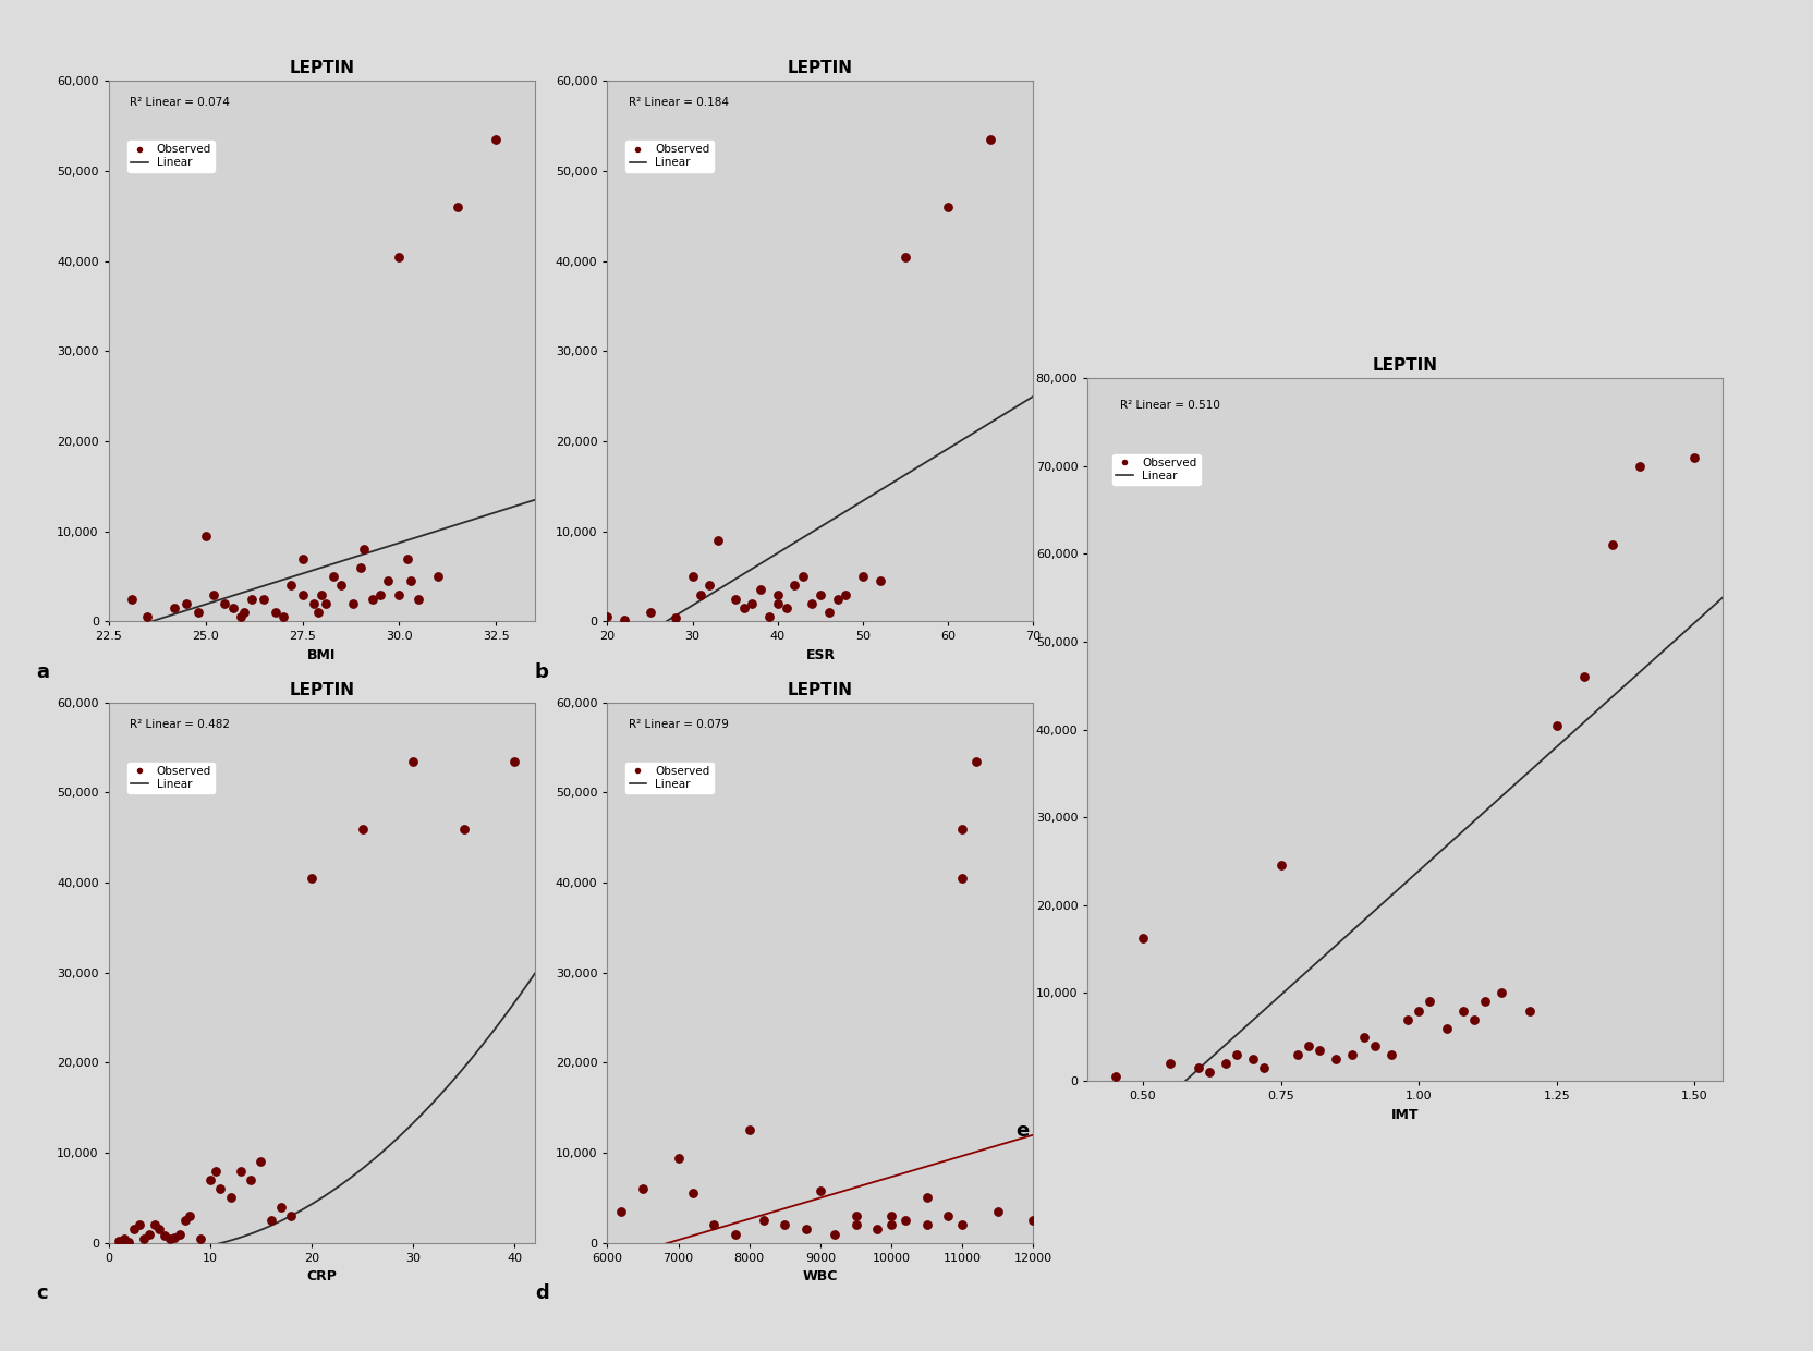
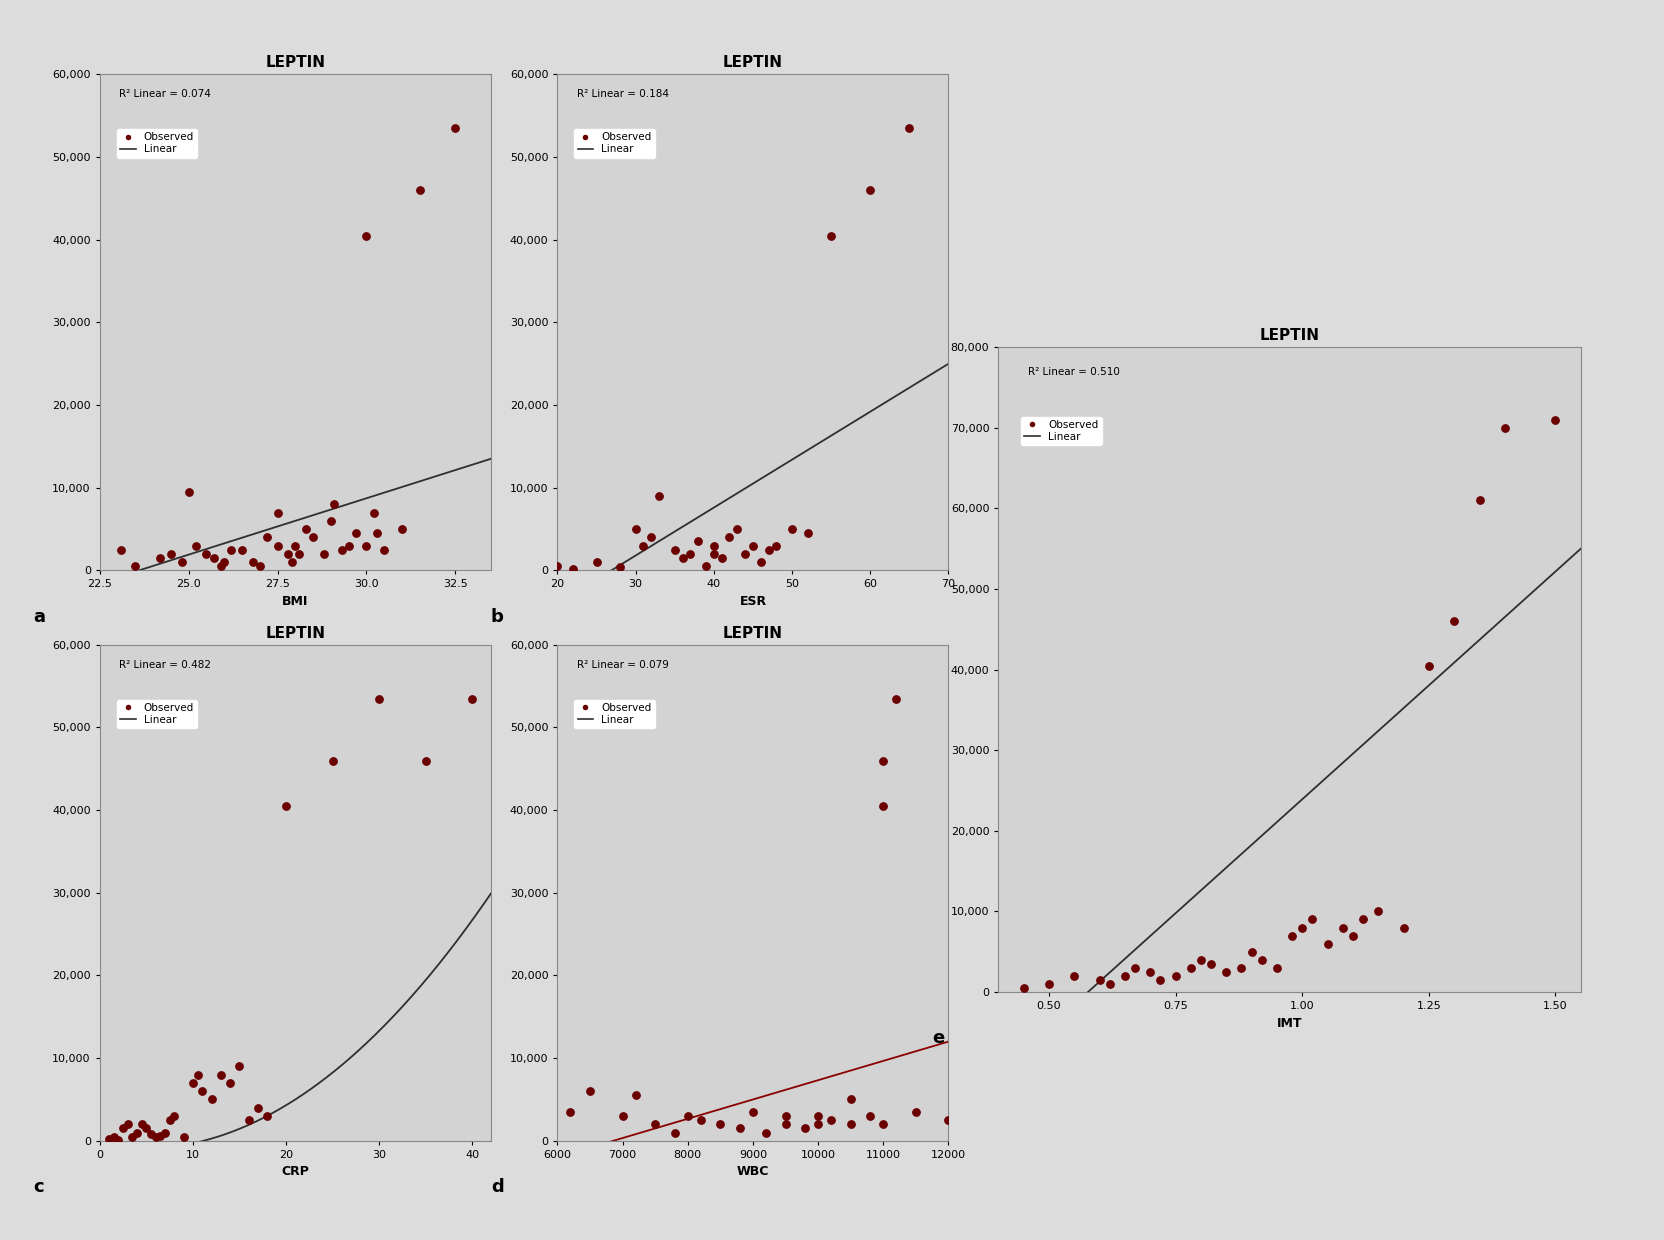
0.50: 16,200 -> 1,000
0.75: 24,600 -> 2,000
7000: 9,400 -> 3,000
8000: 12,600 -> 3,000
9000: 5,800 -> 3,500
